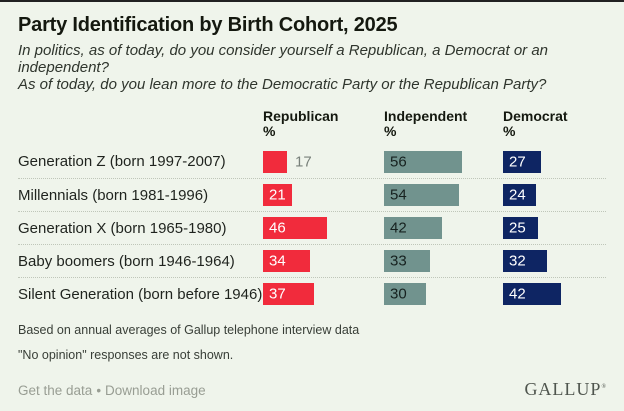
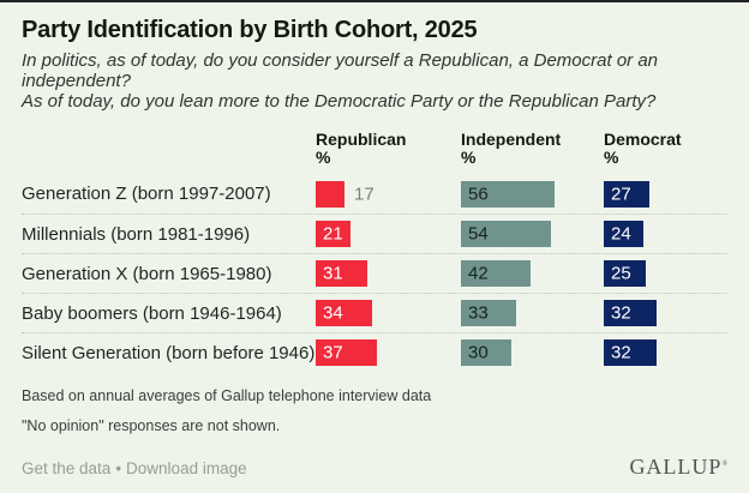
Republican/Generation X (born 1965-1980): 46 -> 31
Democrat/Silent Generation (born before 1946): 42 -> 32
